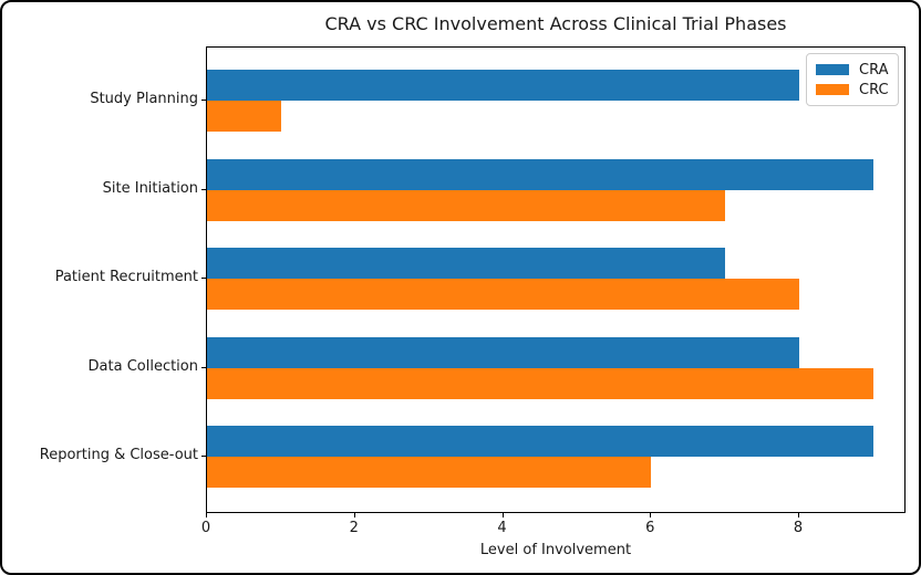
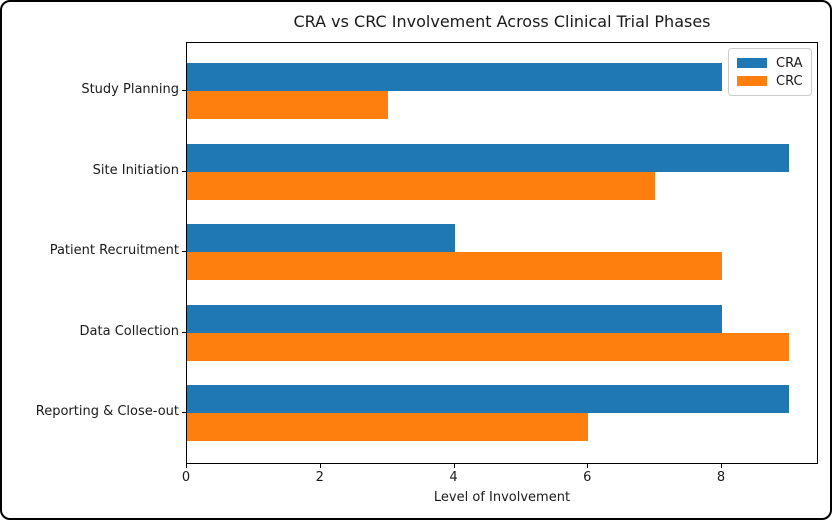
CRC/Study Planning: 1 -> 3
CRA/Patient Recruitment: 7 -> 4
